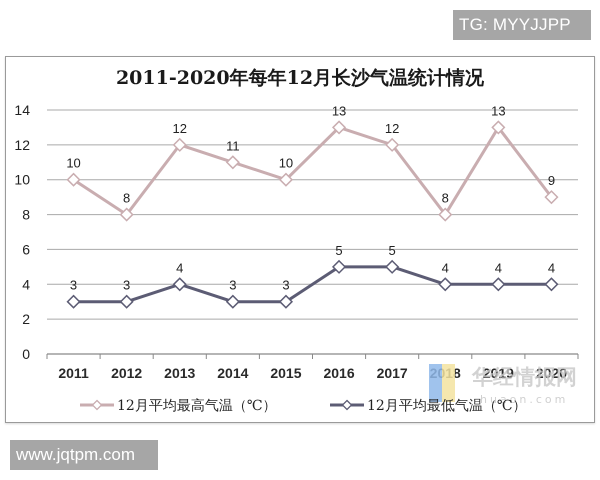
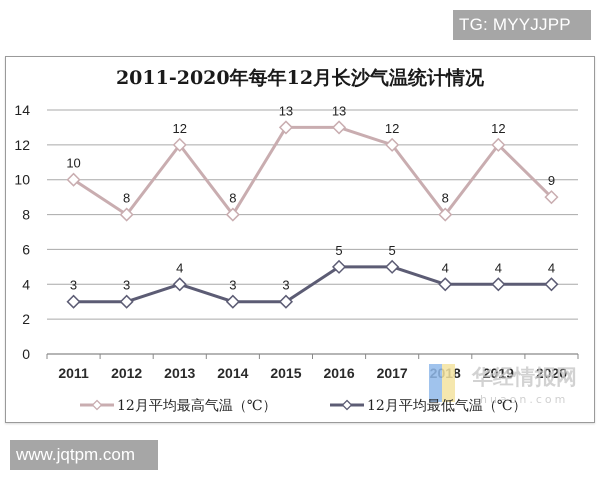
12月平均最高气温（℃）/2014: 11 -> 8
12月平均最高气温（℃）/2015: 10 -> 13
12月平均最高气温（℃）/2019: 13 -> 12
